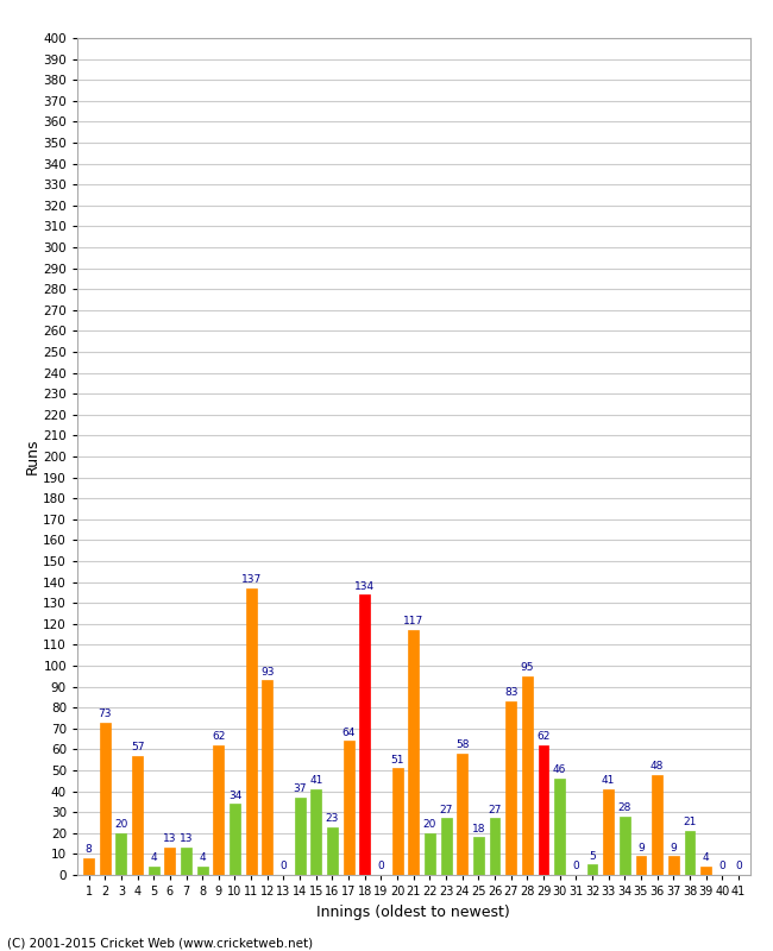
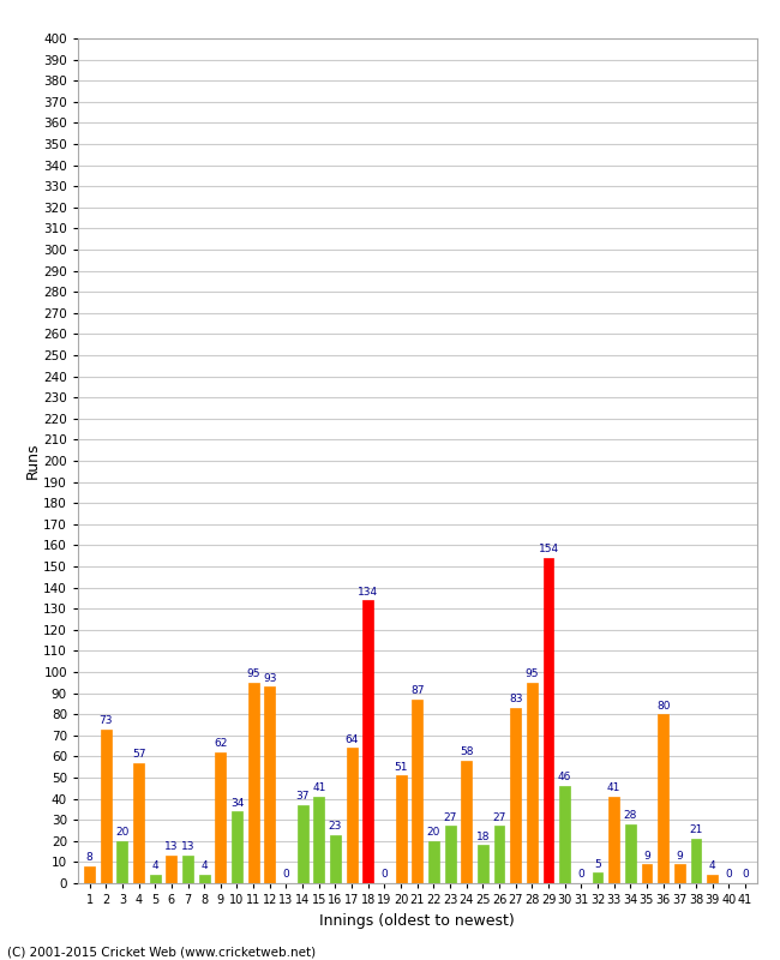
11: 137 -> 95
21: 117 -> 87
29: 62 -> 154
36: 48 -> 80
